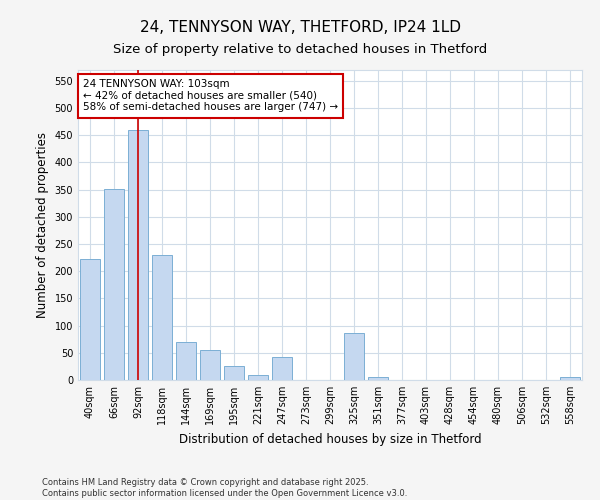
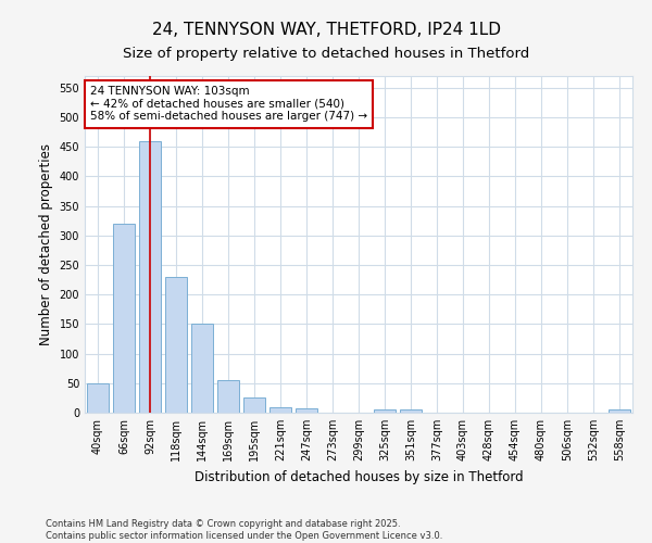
40sqm: 222 -> 50
66sqm: 352 -> 320
144sqm: 70 -> 150
247sqm: 42 -> 8
325sqm: 86 -> 5
